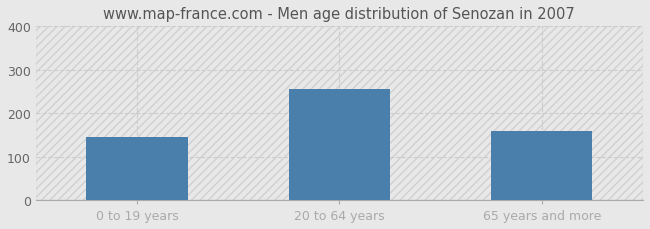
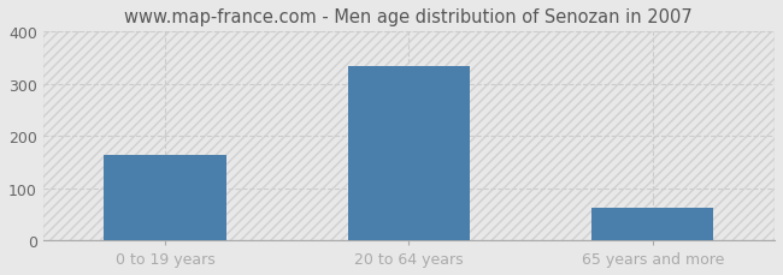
0 to 19 years: 145 -> 163
20 to 64 years: 255 -> 333
65 years and more: 160 -> 62
